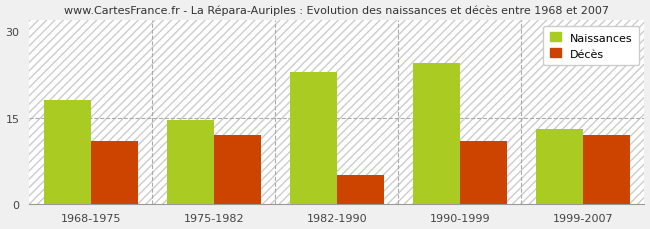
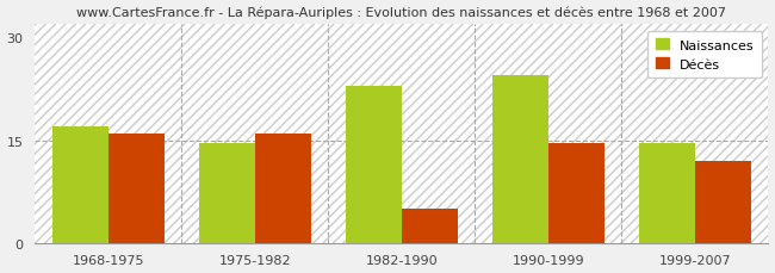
Naissances/1968-1975: 18.0 -> 17.0
Décès/1968-1975: 11.0 -> 16.0
Décès/1975-1982: 12.0 -> 16.0
Décès/1990-1999: 11.0 -> 14.5
Naissances/1999-2007: 13.0 -> 14.5
